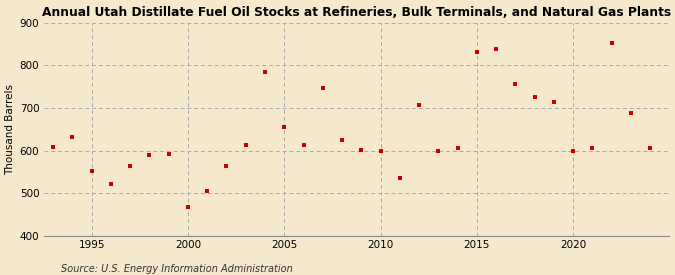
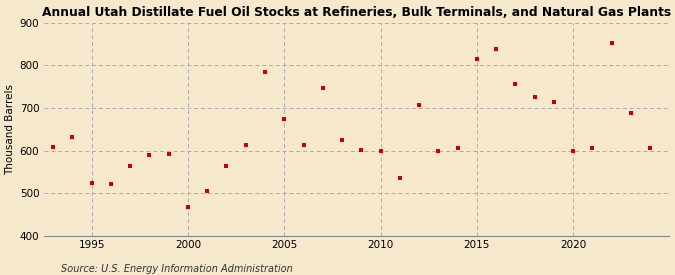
1995: 553 -> 525
2005: 655 -> 675
2015: 830 -> 815
